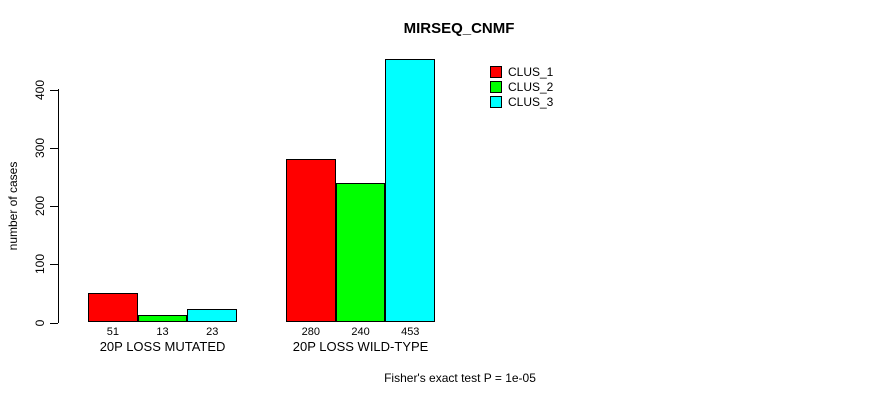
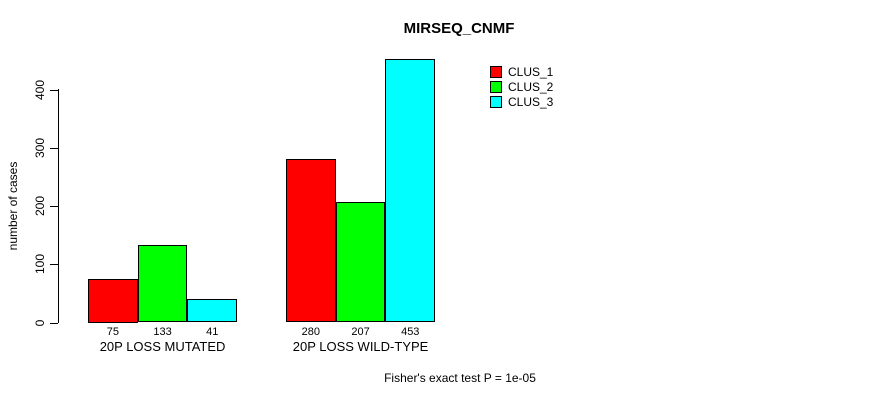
CLUS_1/20P LOSS MUTATED: 51 -> 75
CLUS_2/20P LOSS MUTATED: 13 -> 133
CLUS_3/20P LOSS MUTATED: 23 -> 41
CLUS_2/20P LOSS WILD-TYPE: 240 -> 207
